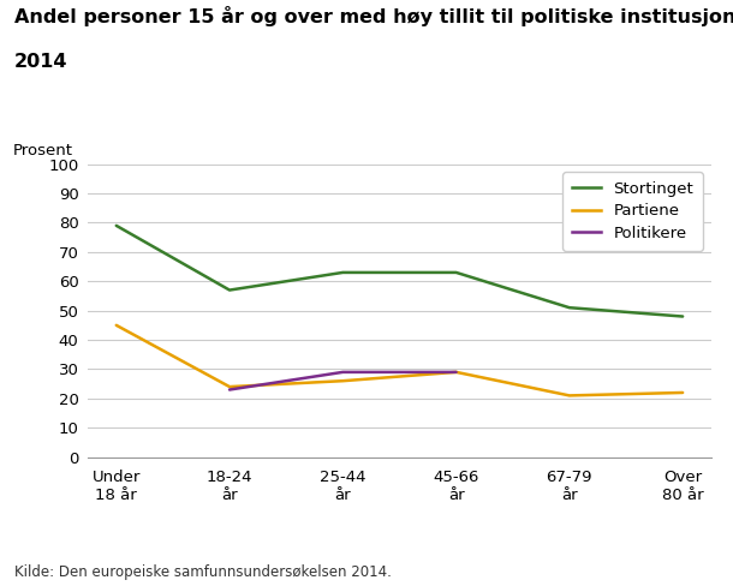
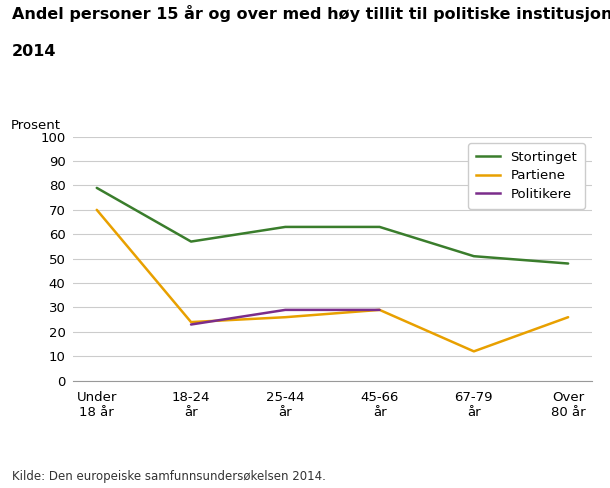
Partiene/Under 18 år: 45 -> 70
Partiene/67-79 år: 21 -> 12
Partiene/Over 80 år: 22 -> 26
